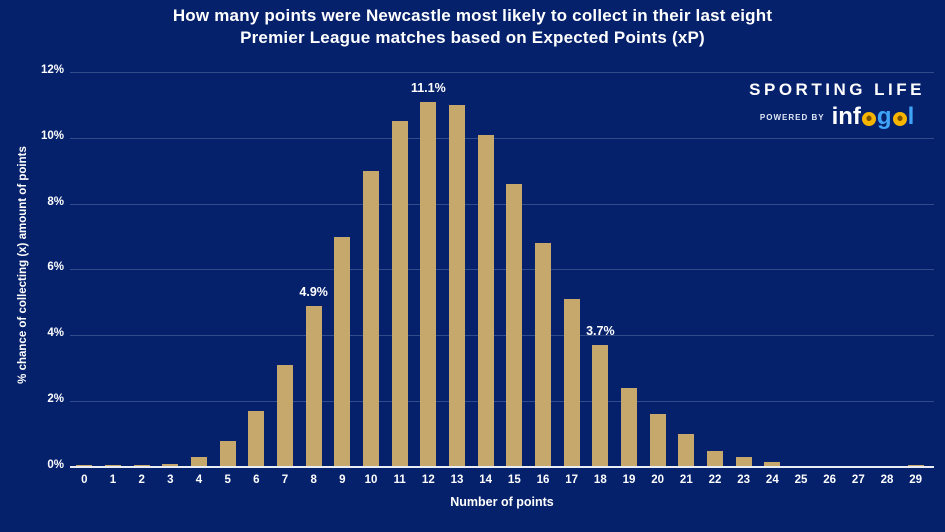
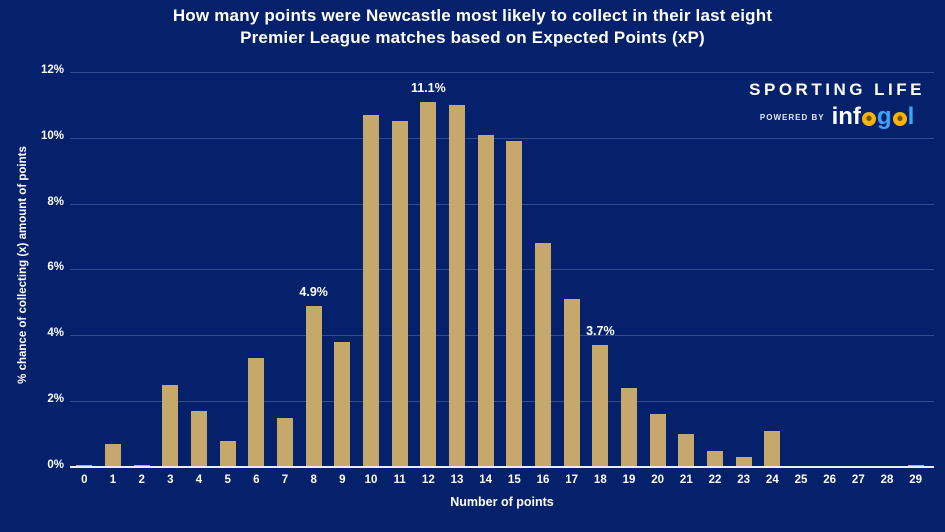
1: 0.1% -> 0.7%
3: 0.1% -> 2.5%
4: 0.3% -> 1.7%
6: 1.7% -> 3.3%
7: 3.1% -> 1.5%
9: 7.0% -> 3.8%
10: 9.0% -> 10.7%
15: 8.6% -> 9.9%
24: 0.1% -> 1.1%
